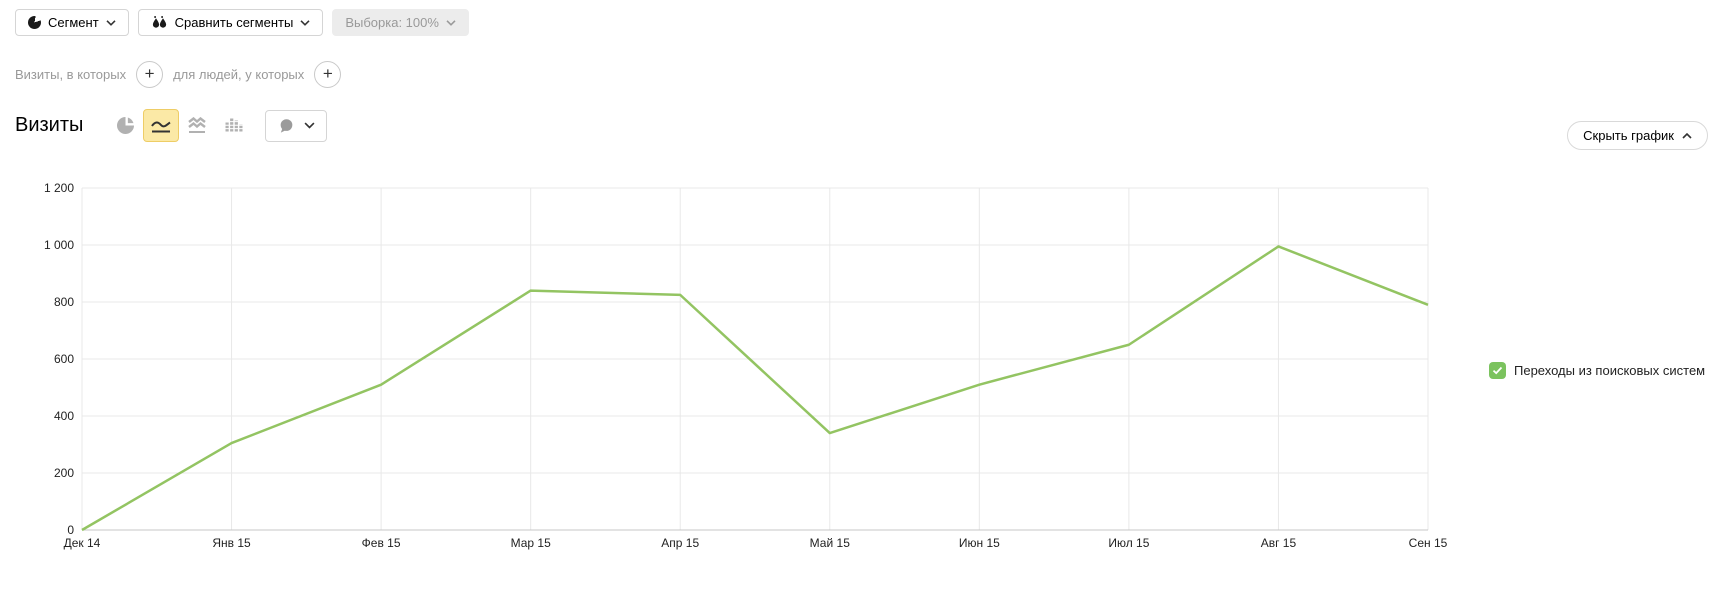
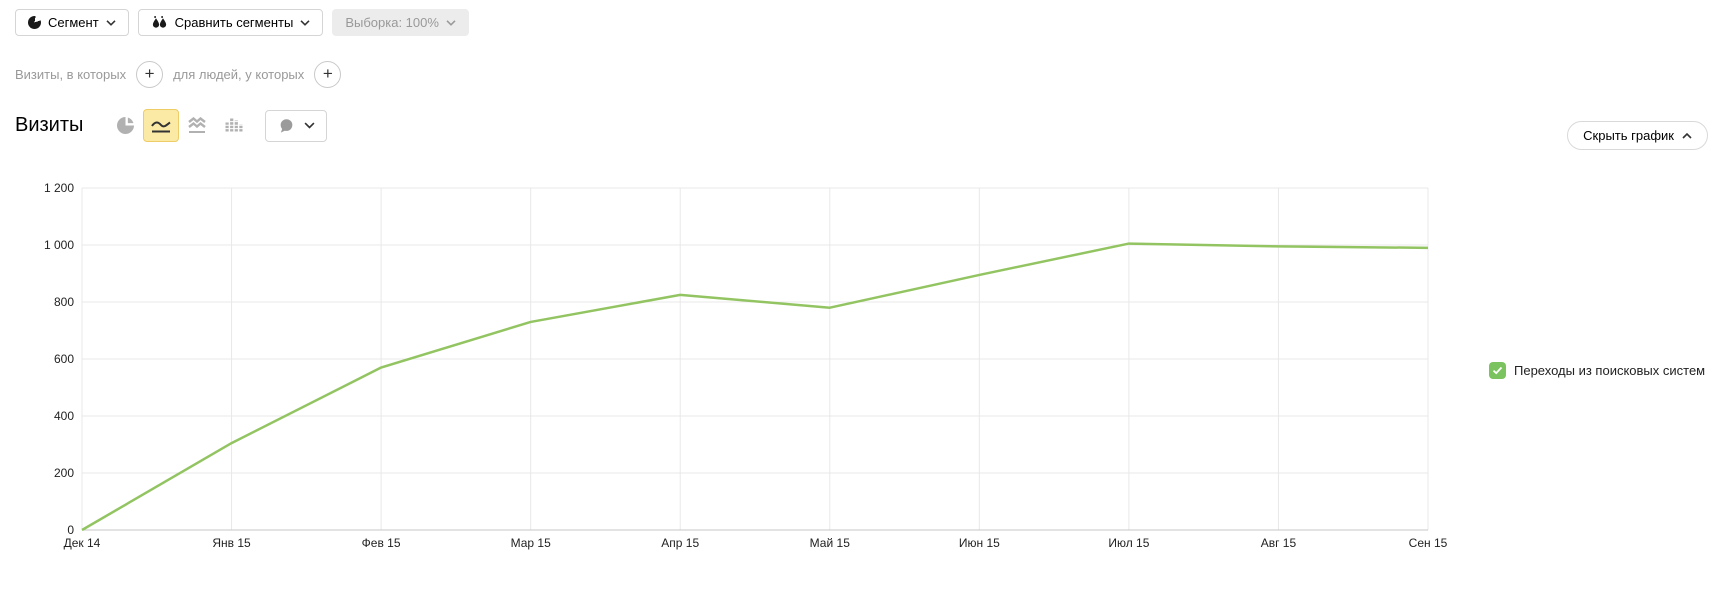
Фев 15: 510 -> 570
Мар 15: 840 -> 730
Май 15: 340 -> 780
Июн 15: 510 -> 900
Июл 15: 650 -> 1000
Сен 15: 790 -> 990
